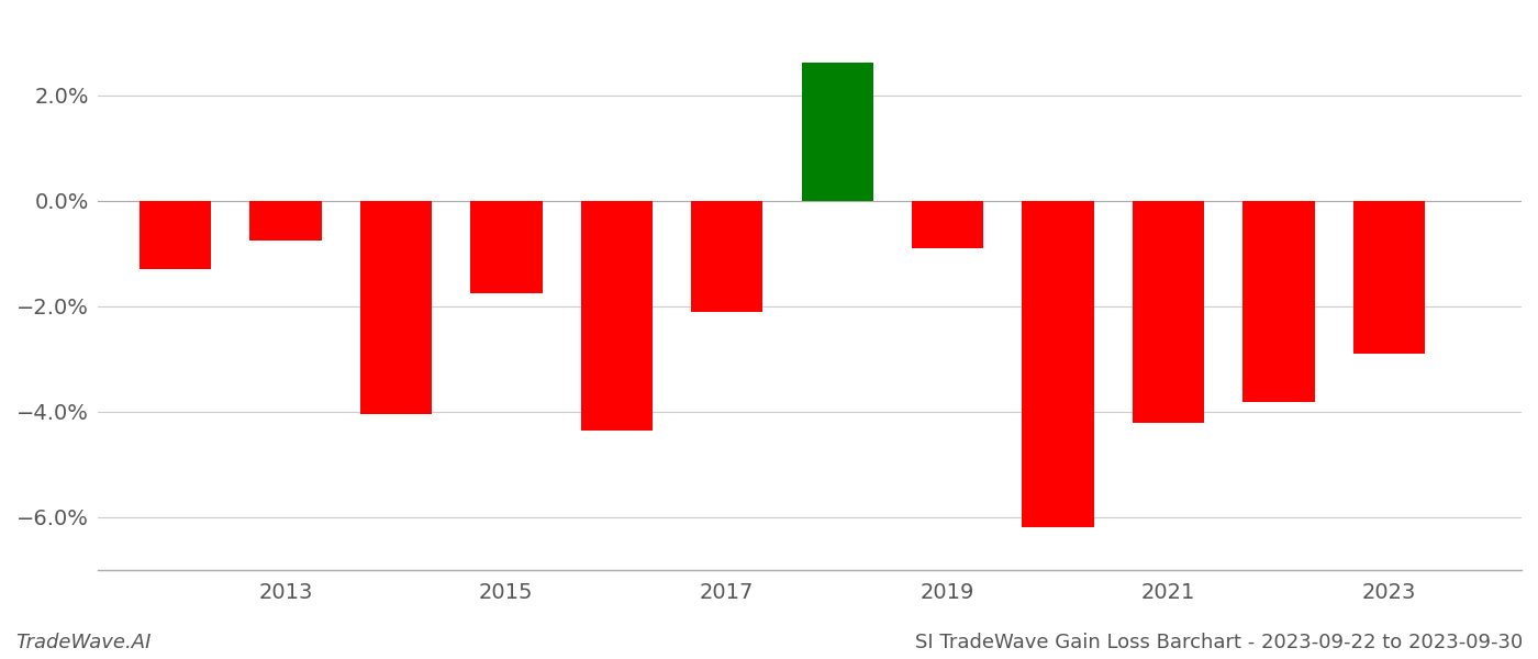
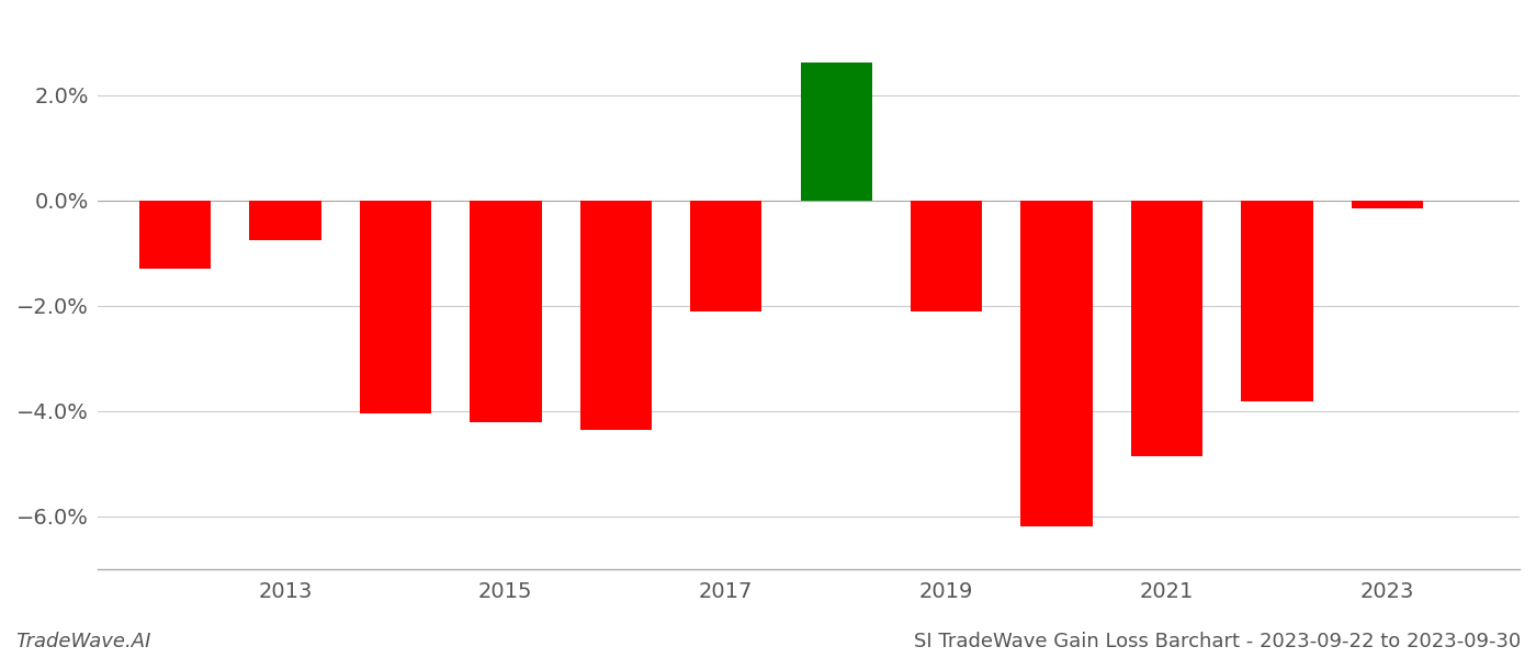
2015: -1.75% -> -4.20%
2019: -0.90% -> -2.10%
2021: -4.20% -> -4.85%
2023: -2.90% -> -0.15%
